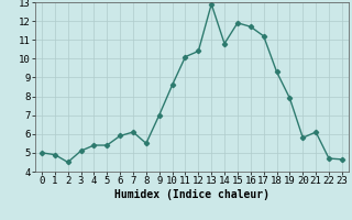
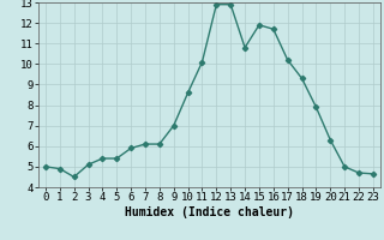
8: 5.5 -> 6.1
12: 10.4 -> 12.9
17: 11.2 -> 10.2
20: 5.8 -> 6.3
21: 6.1 -> 5.0
